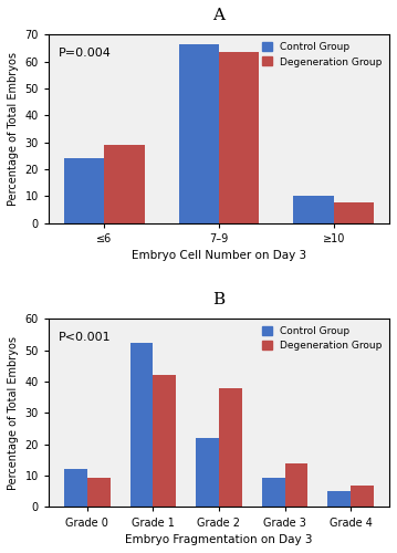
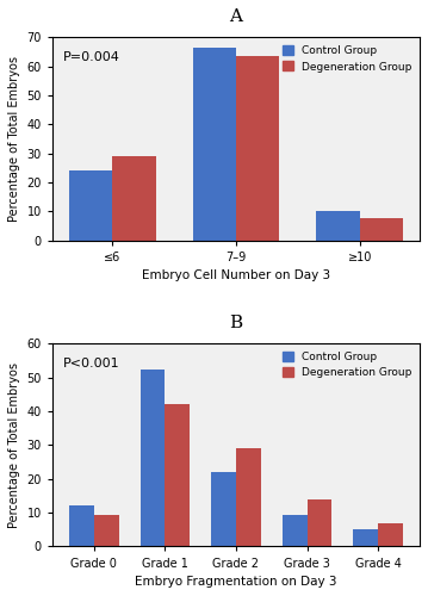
Degeneration Group/Grade 2: 38.0 -> 29.0
